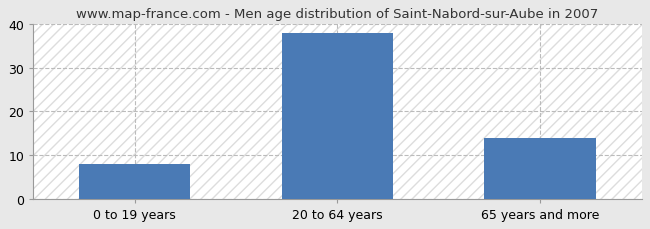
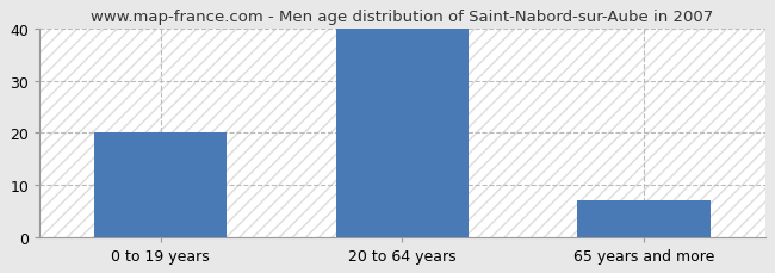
0 to 19 years: 8 -> 20
20 to 64 years: 38 -> 40
65 years and more: 14 -> 7
